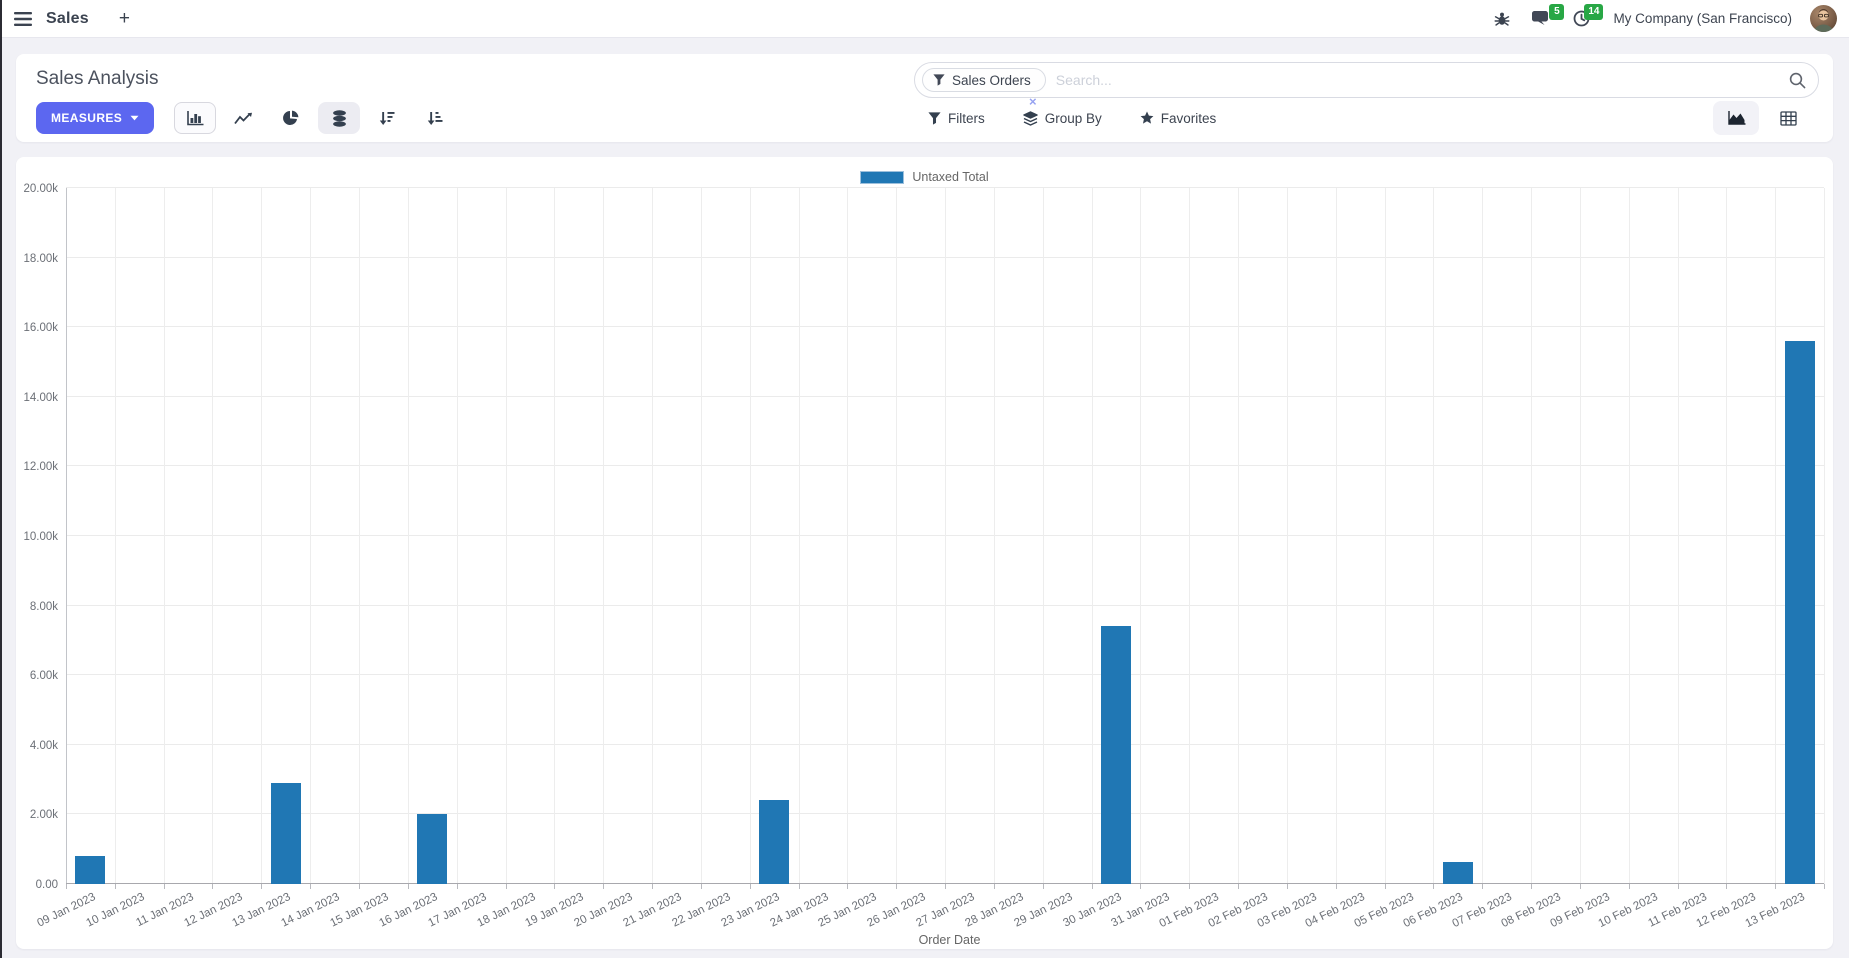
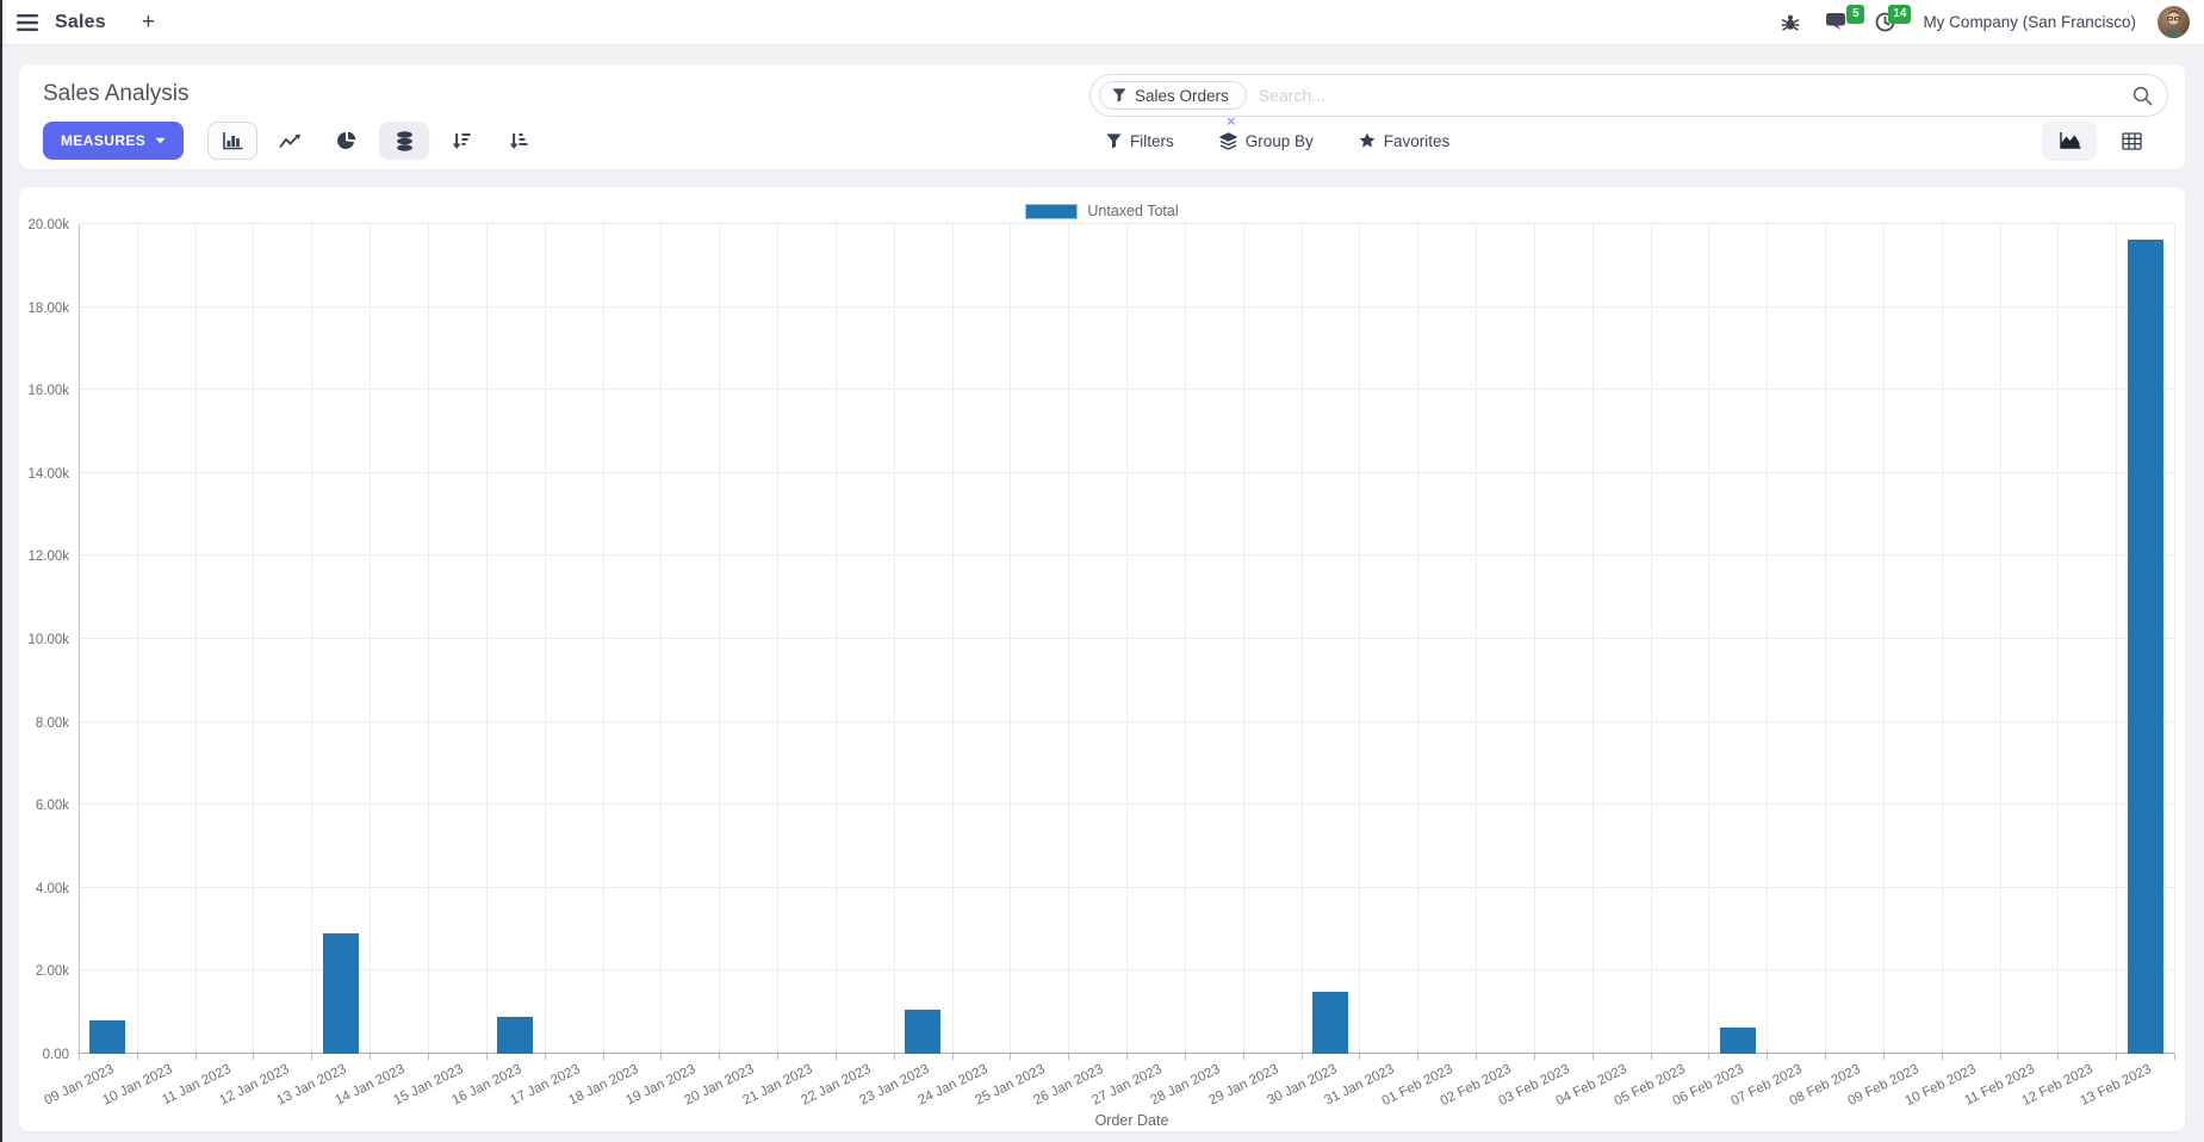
16 Jan 2023: 2.0k -> 0.9k
23 Jan 2023: 2.4k -> 1.1k
30 Jan 2023: 7.4k -> 1.5k
13 Feb 2023: 15.6k -> 19.6k
